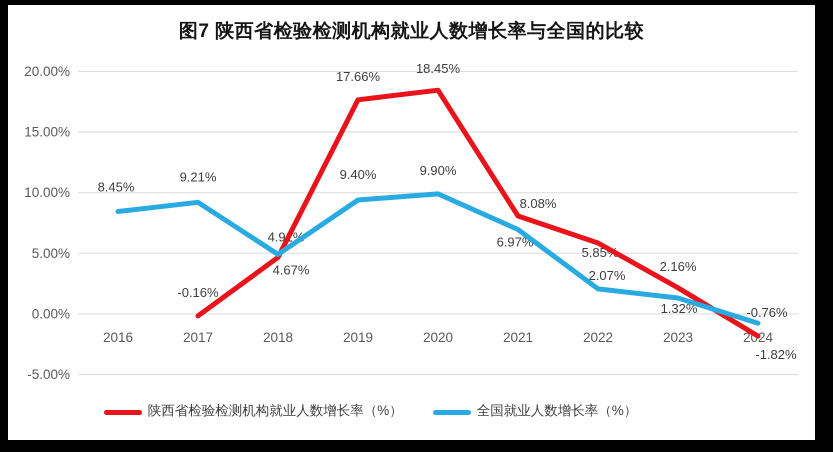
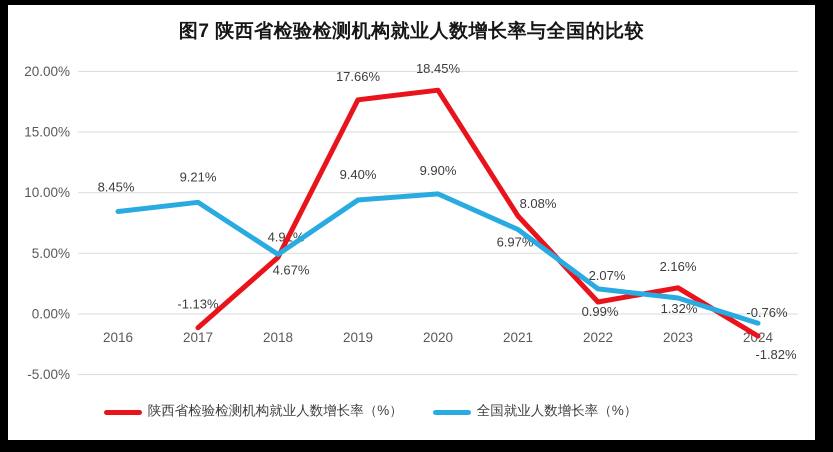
陕西省检验检测机构就业人数增长率（%）/2017: -0.16% -> -1.13%
陕西省检验检测机构就业人数增长率（%）/2022: 5.85% -> 0.99%
